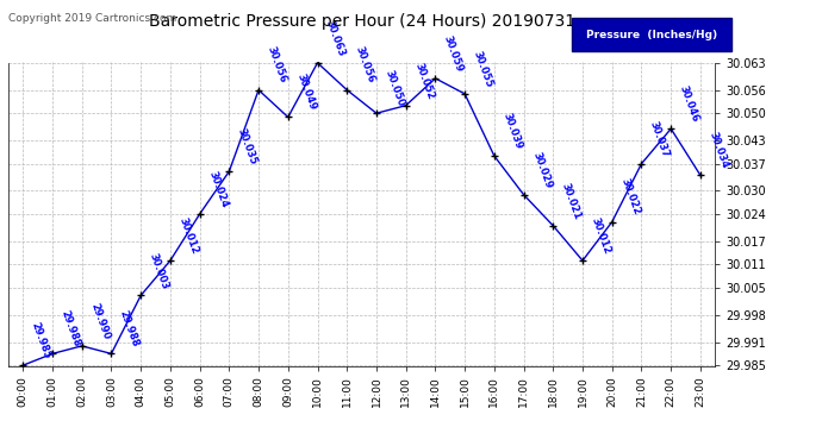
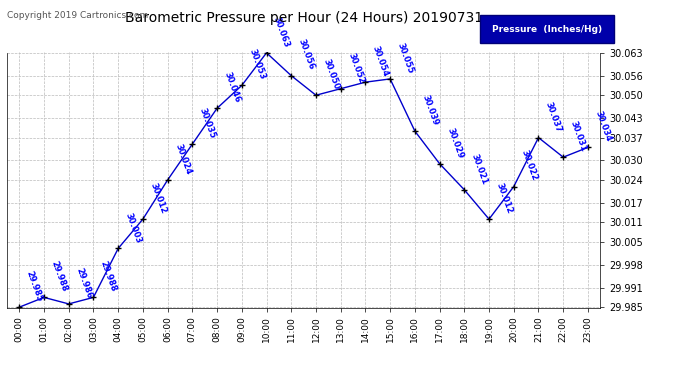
02:00: 29.990 -> 29.986
08:00: 30.056 -> 30.046
09:00: 30.049 -> 30.053
14:00: 30.059 -> 30.054
22:00: 30.046 -> 30.031
